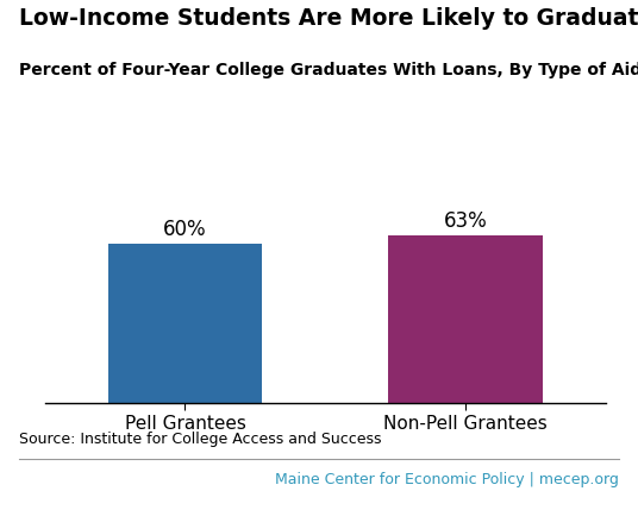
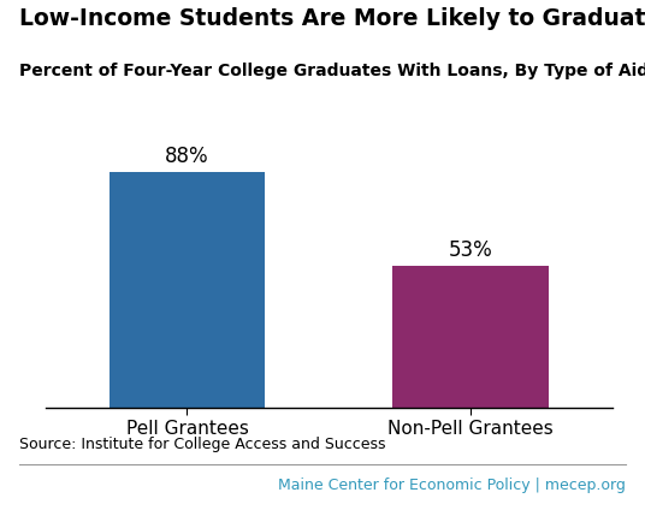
Pell Grantees: 60% -> 88%
Non-Pell Grantees: 63% -> 53%
